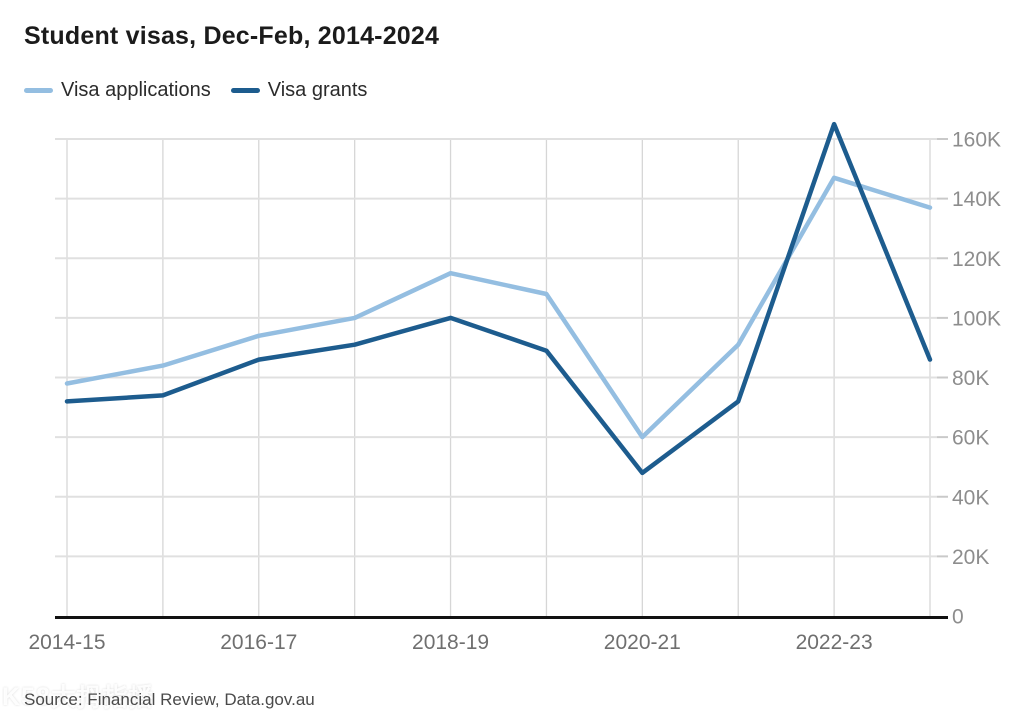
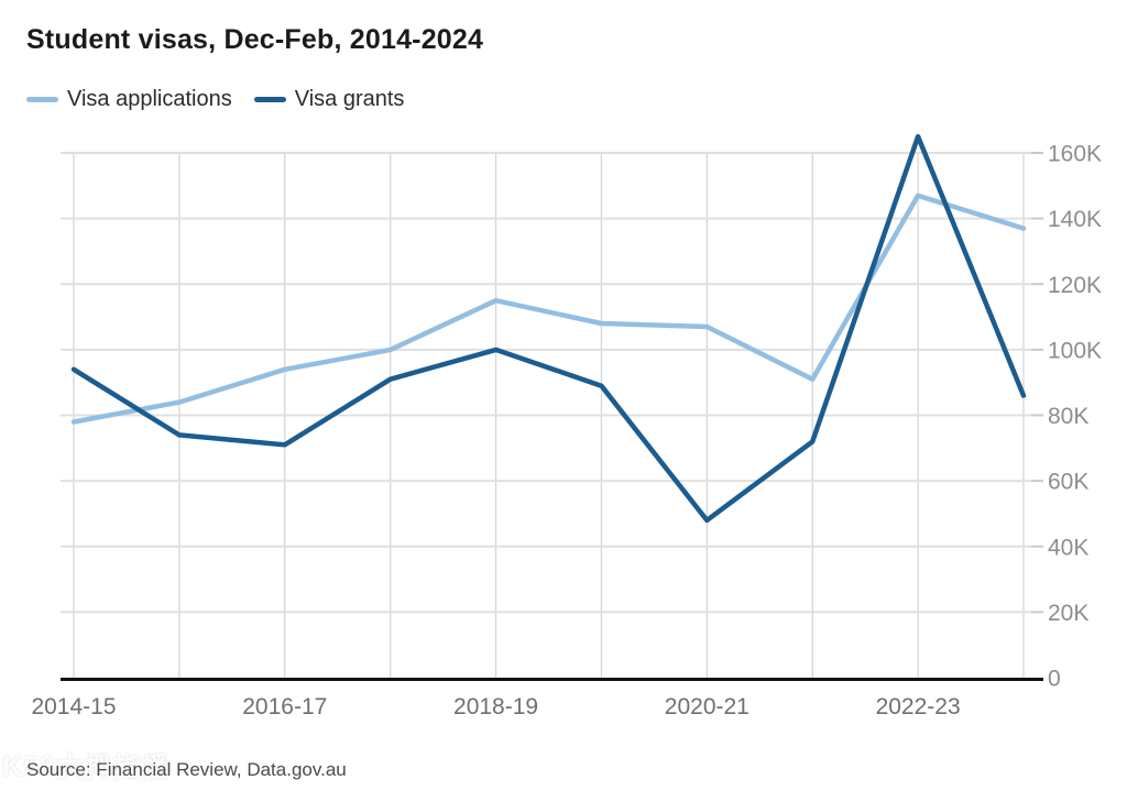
Visa grants/2014-15: 72K -> 94K
Visa grants/2016-17: 86K -> 71K
Visa applications/2020-21: 60K -> 107K
